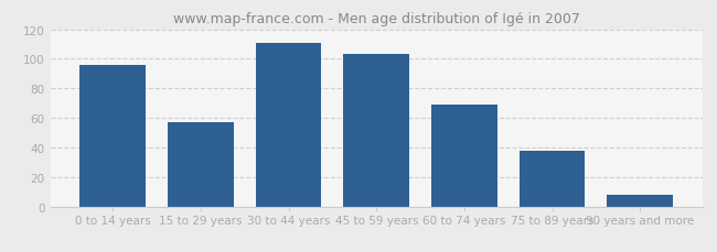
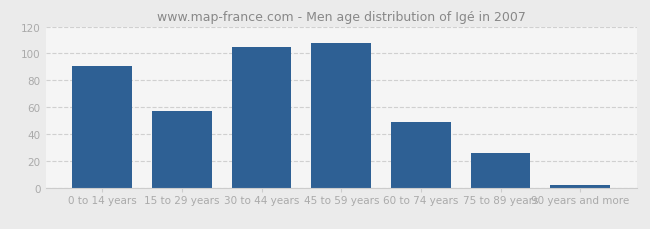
0 to 14 years: 96 -> 91
30 to 44 years: 111 -> 105
45 to 59 years: 103 -> 108
60 to 74 years: 69 -> 49
75 to 89 years: 38 -> 26
90 years and more: 8 -> 2
